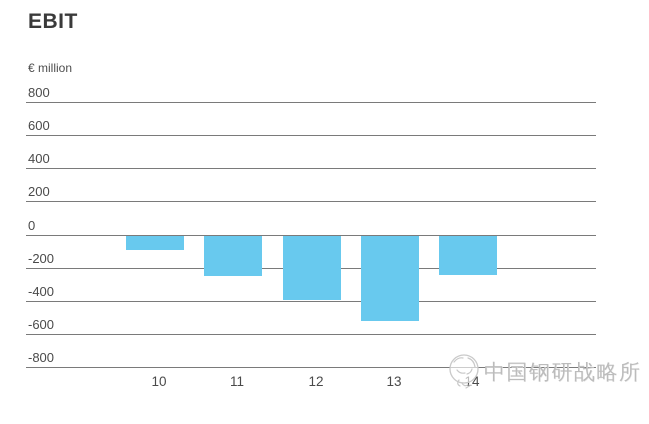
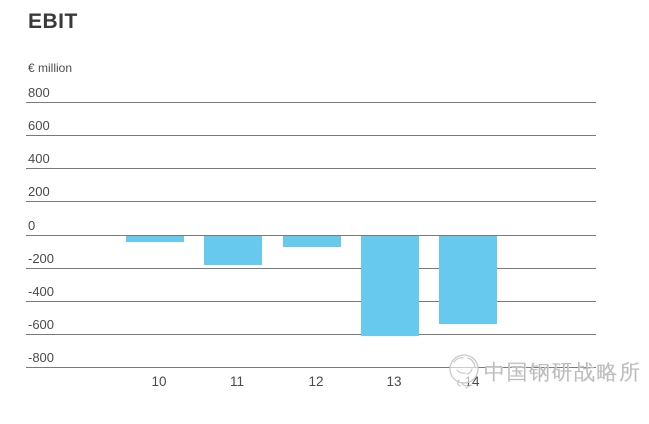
10: -90 -> -40
11: -250 -> -180
12: -390 -> -70
13: -520 -> -610
14: -240 -> -540
